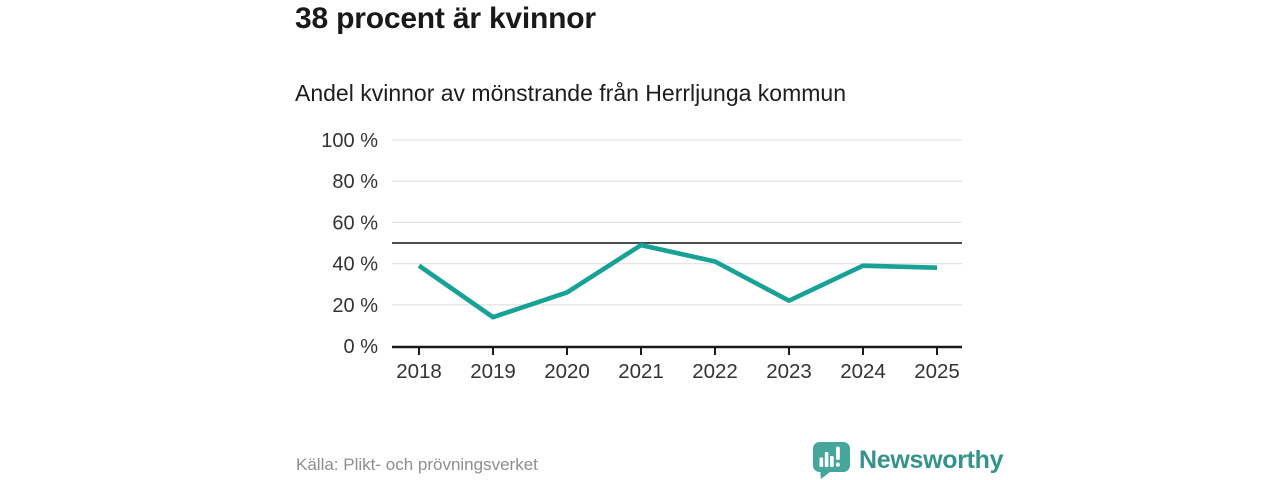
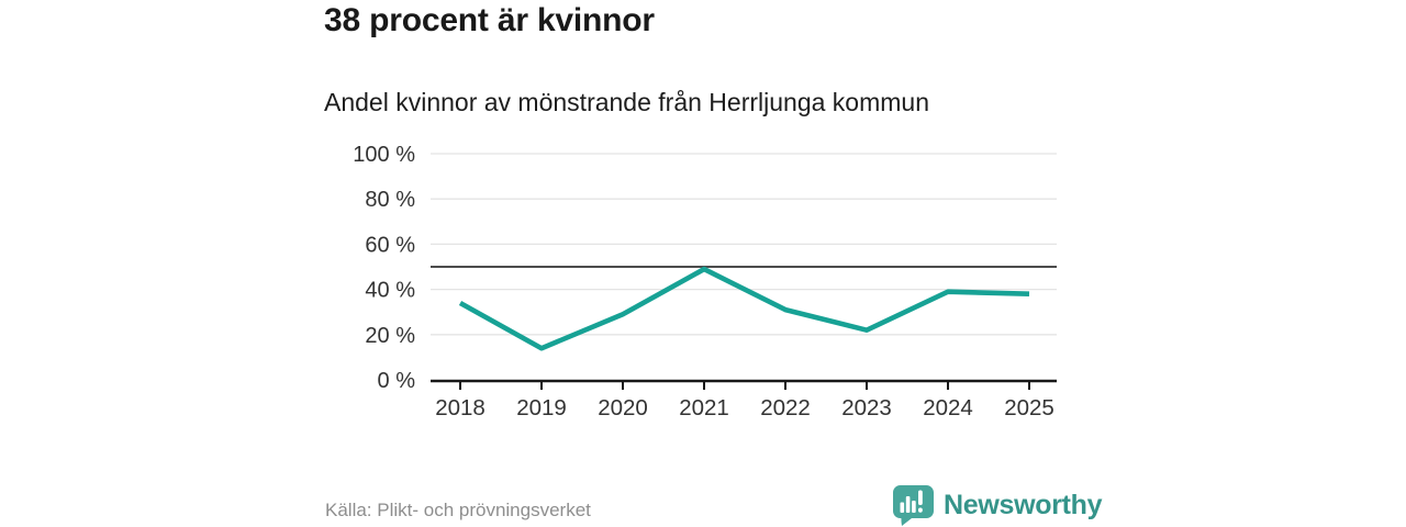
2018: 39% -> 34%
2020: 26% -> 29%
2022: 41% -> 31%
